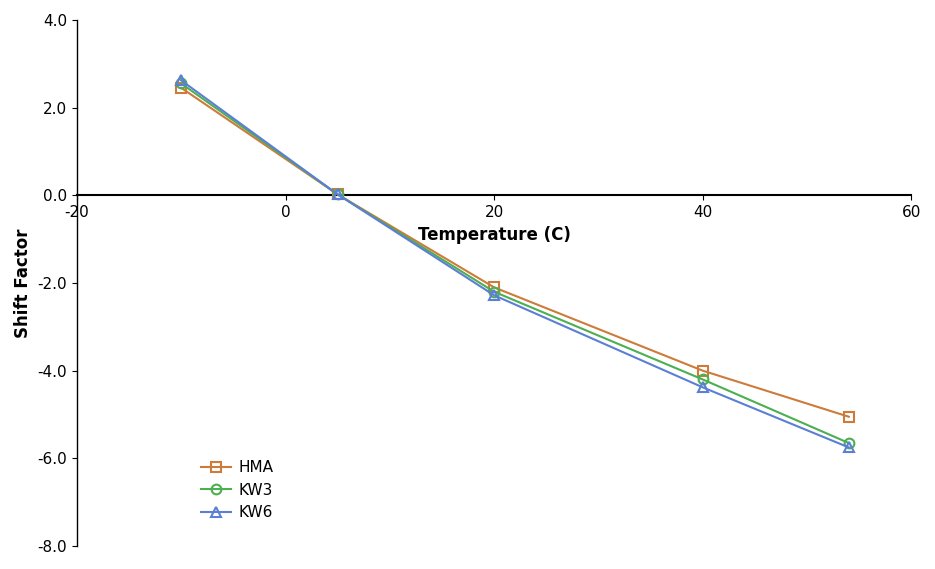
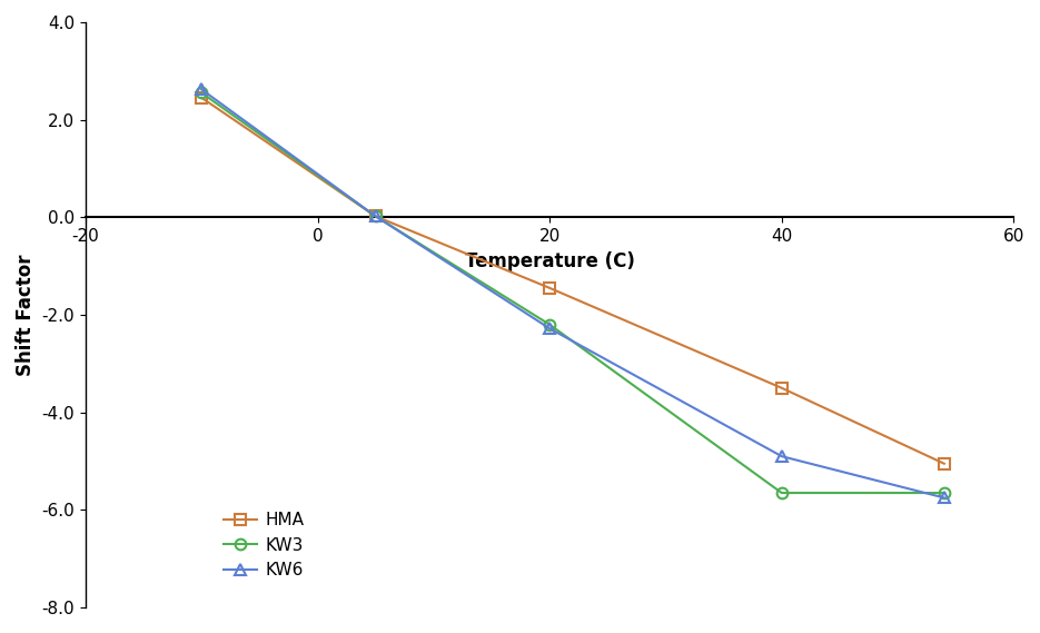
HMA/20: -2.10 -> -1.45
HMA/40: -4.00 -> -3.50
KW3/40: -4.20 -> -5.65
KW6/40: -4.38 -> -4.90
